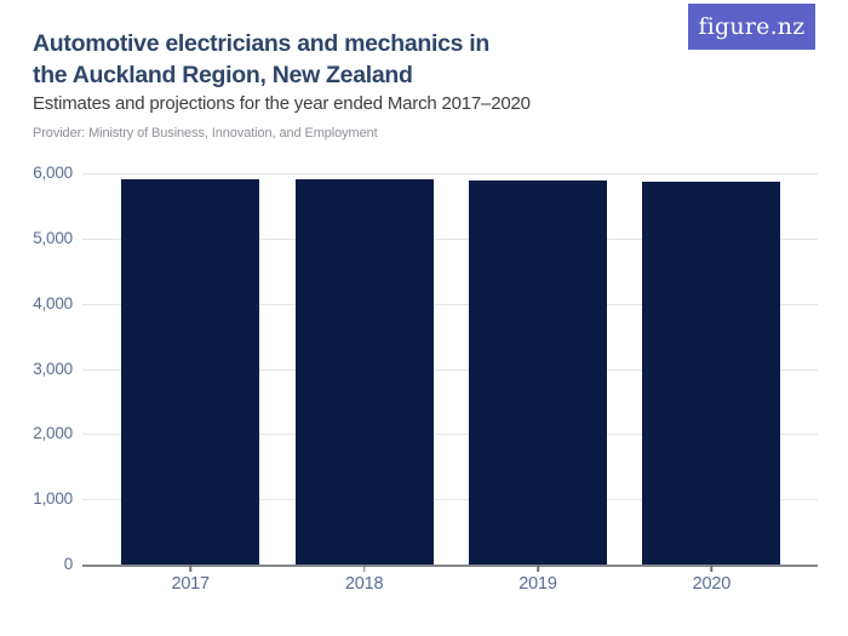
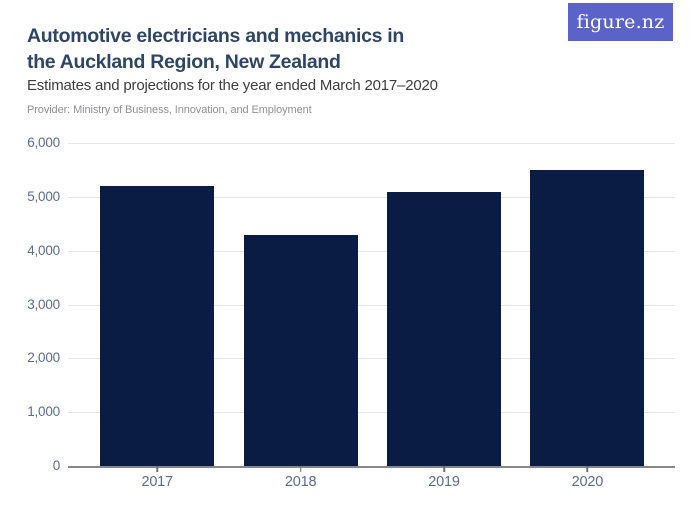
2017: 5900 -> 5200
2018: 5900 -> 4300
2019: 5900 -> 5100
2020: 5900 -> 5500
